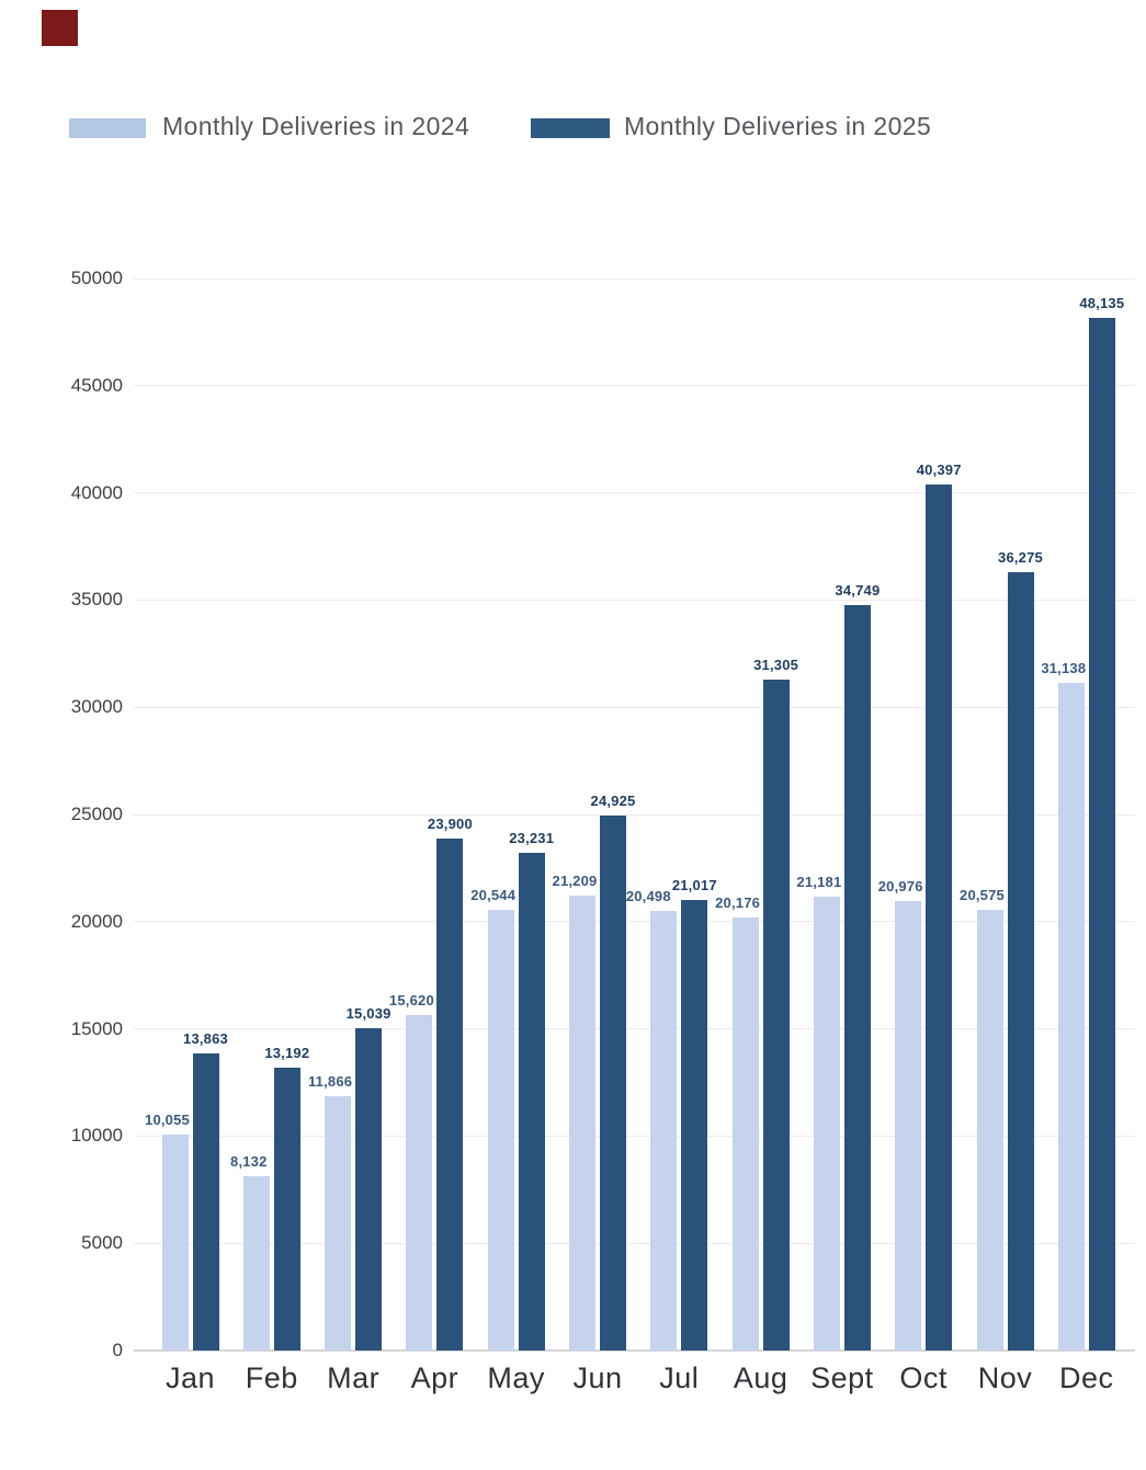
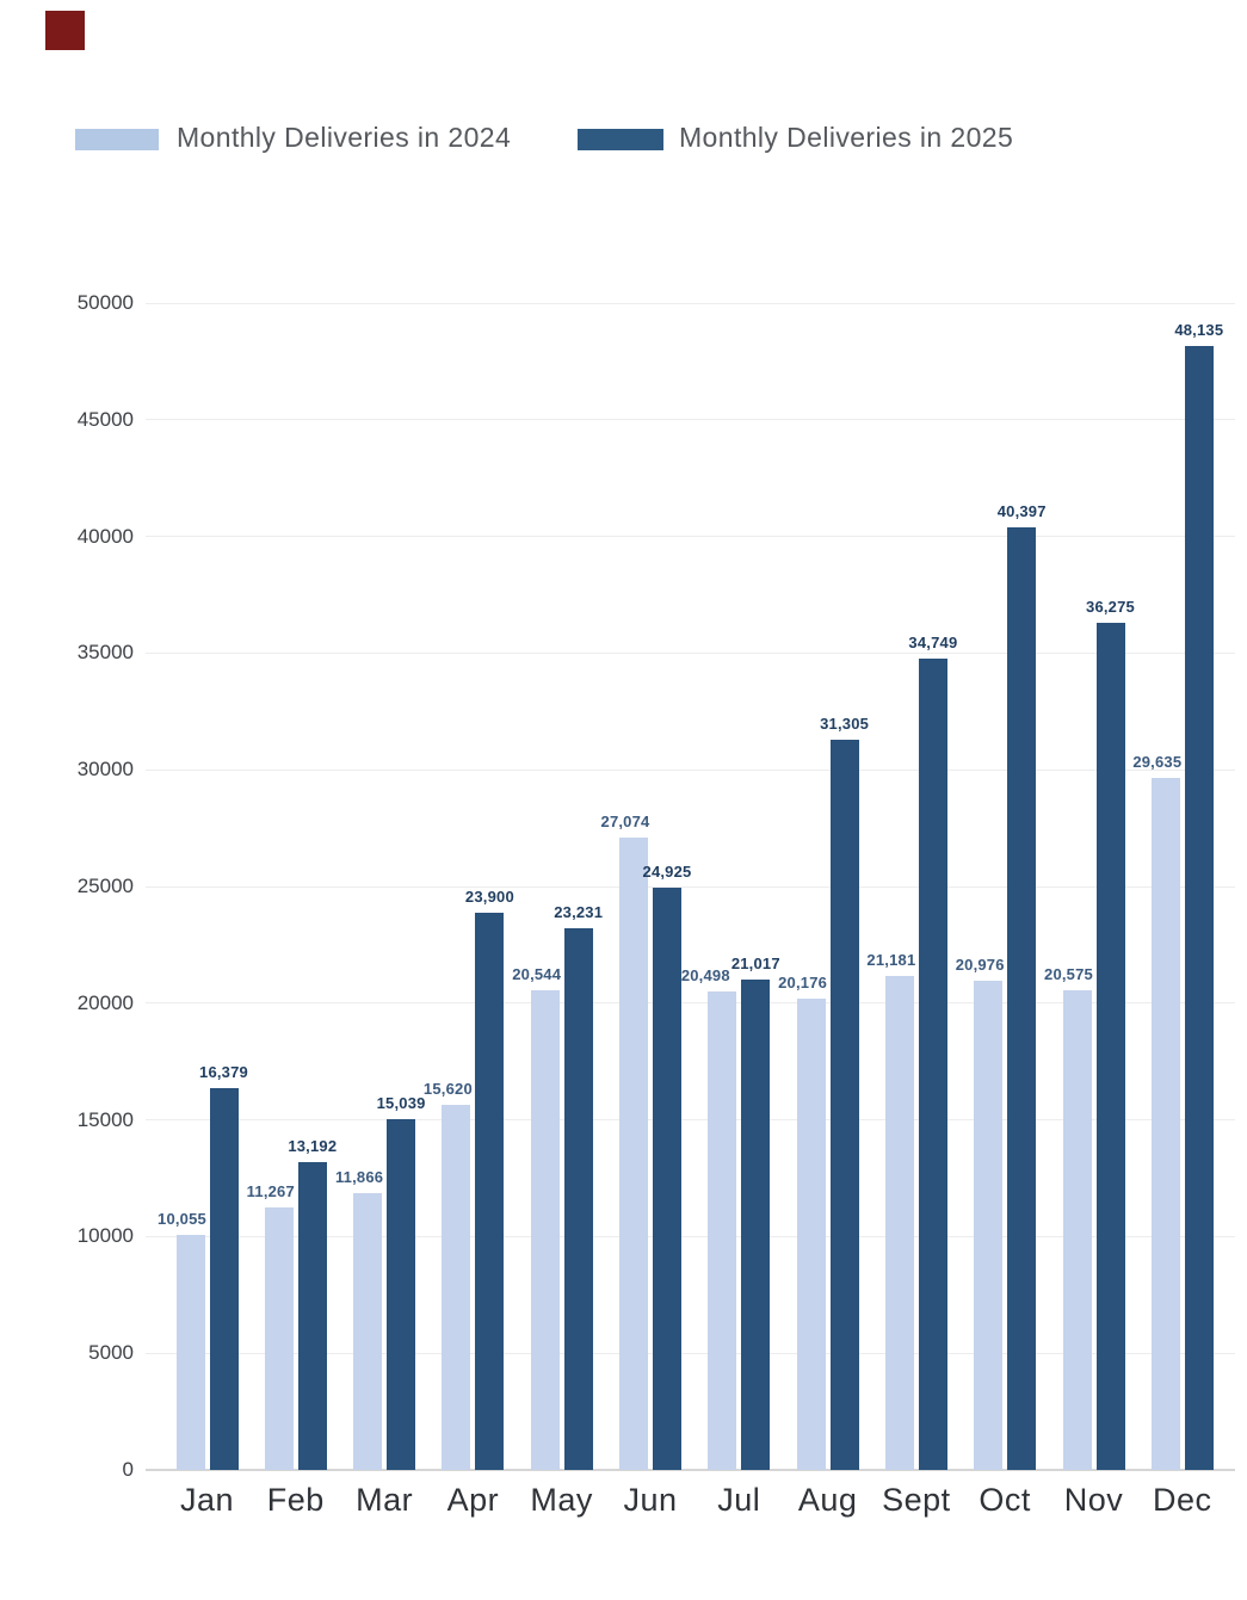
Monthly Deliveries in 2025/Jan: 13,863 -> 16,379
Monthly Deliveries in 2024/Feb: 8,132 -> 11,267
Monthly Deliveries in 2024/Jun: 21,209 -> 27,074
Monthly Deliveries in 2024/Dec: 31,138 -> 29,635
